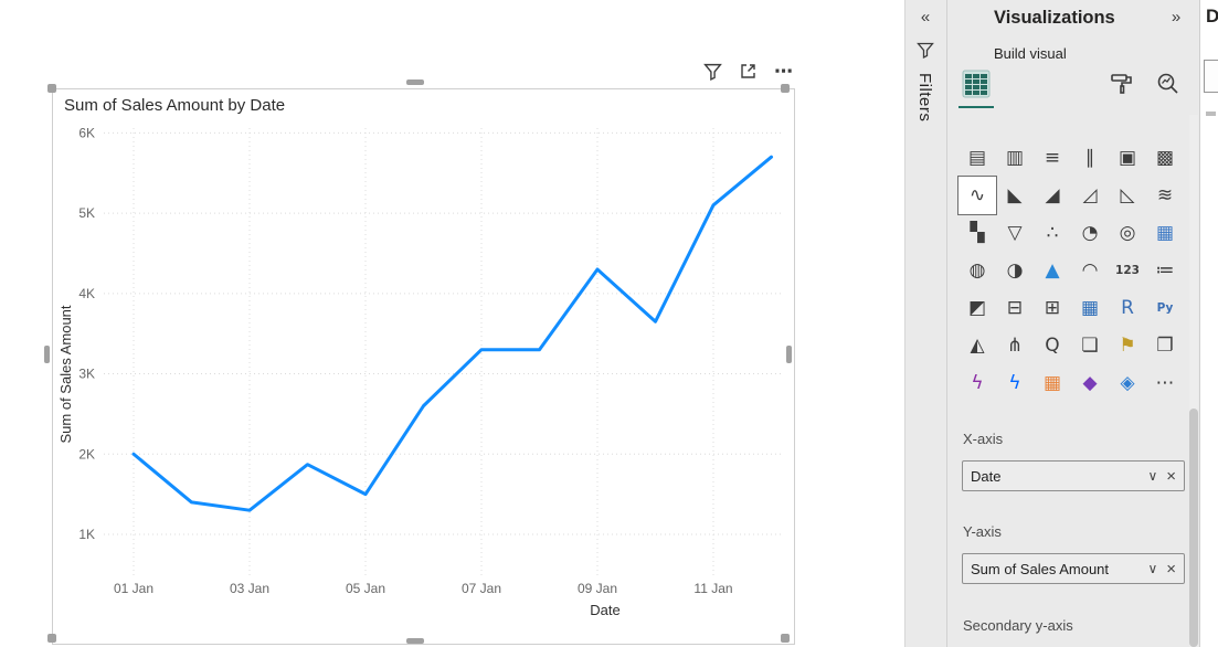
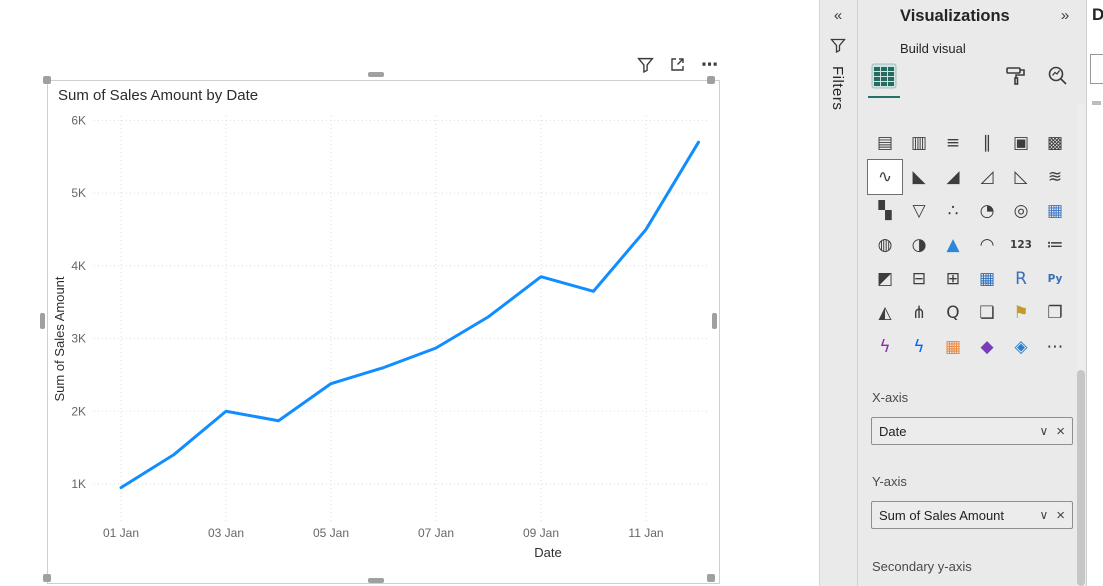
01 Jan: 2.0K -> 1.0K
03 Jan: 1.3K -> 2.0K
05 Jan: 1.5K -> 2.4K
07 Jan: 3.3K -> 2.9K
09 Jan: 4.3K -> 3.8K
11 Jan: 5.1K -> 4.5K
